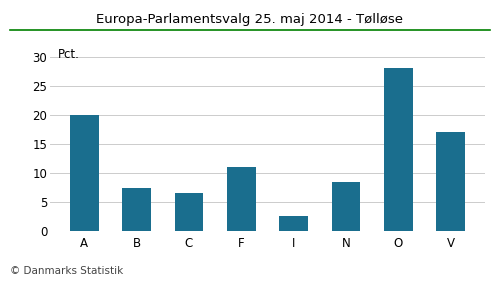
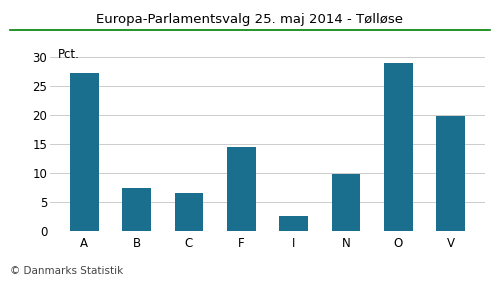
A: 20.0 -> 27.2
F: 11.0 -> 14.4
N: 8.5 -> 9.8
O: 28.0 -> 29.0
V: 17.0 -> 19.8
